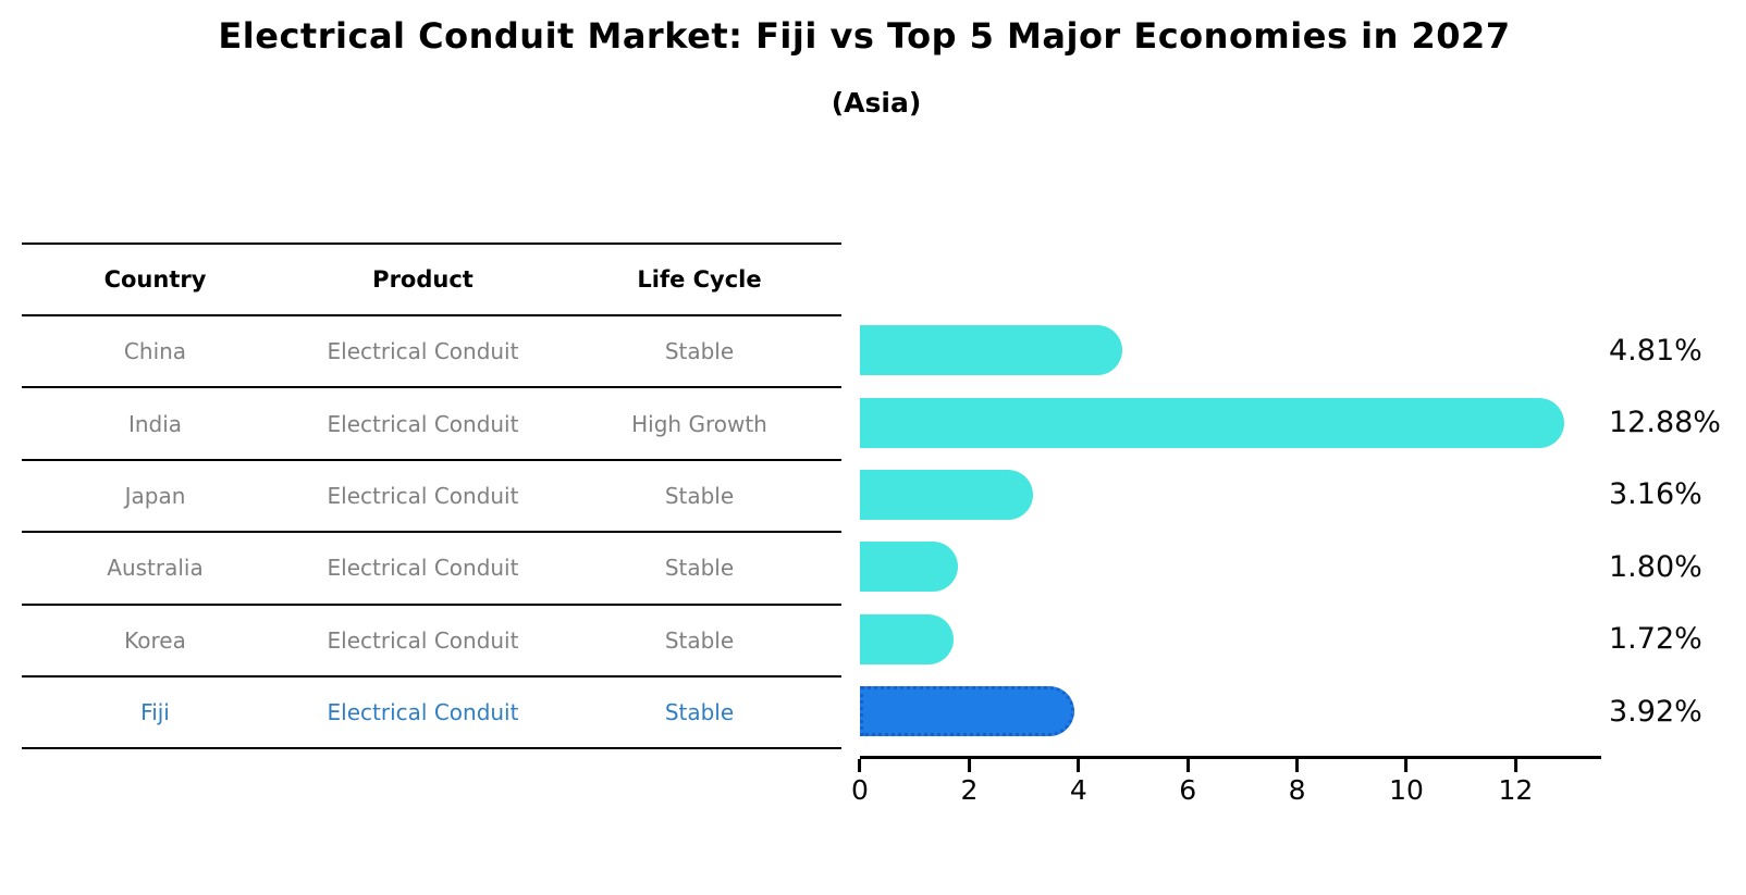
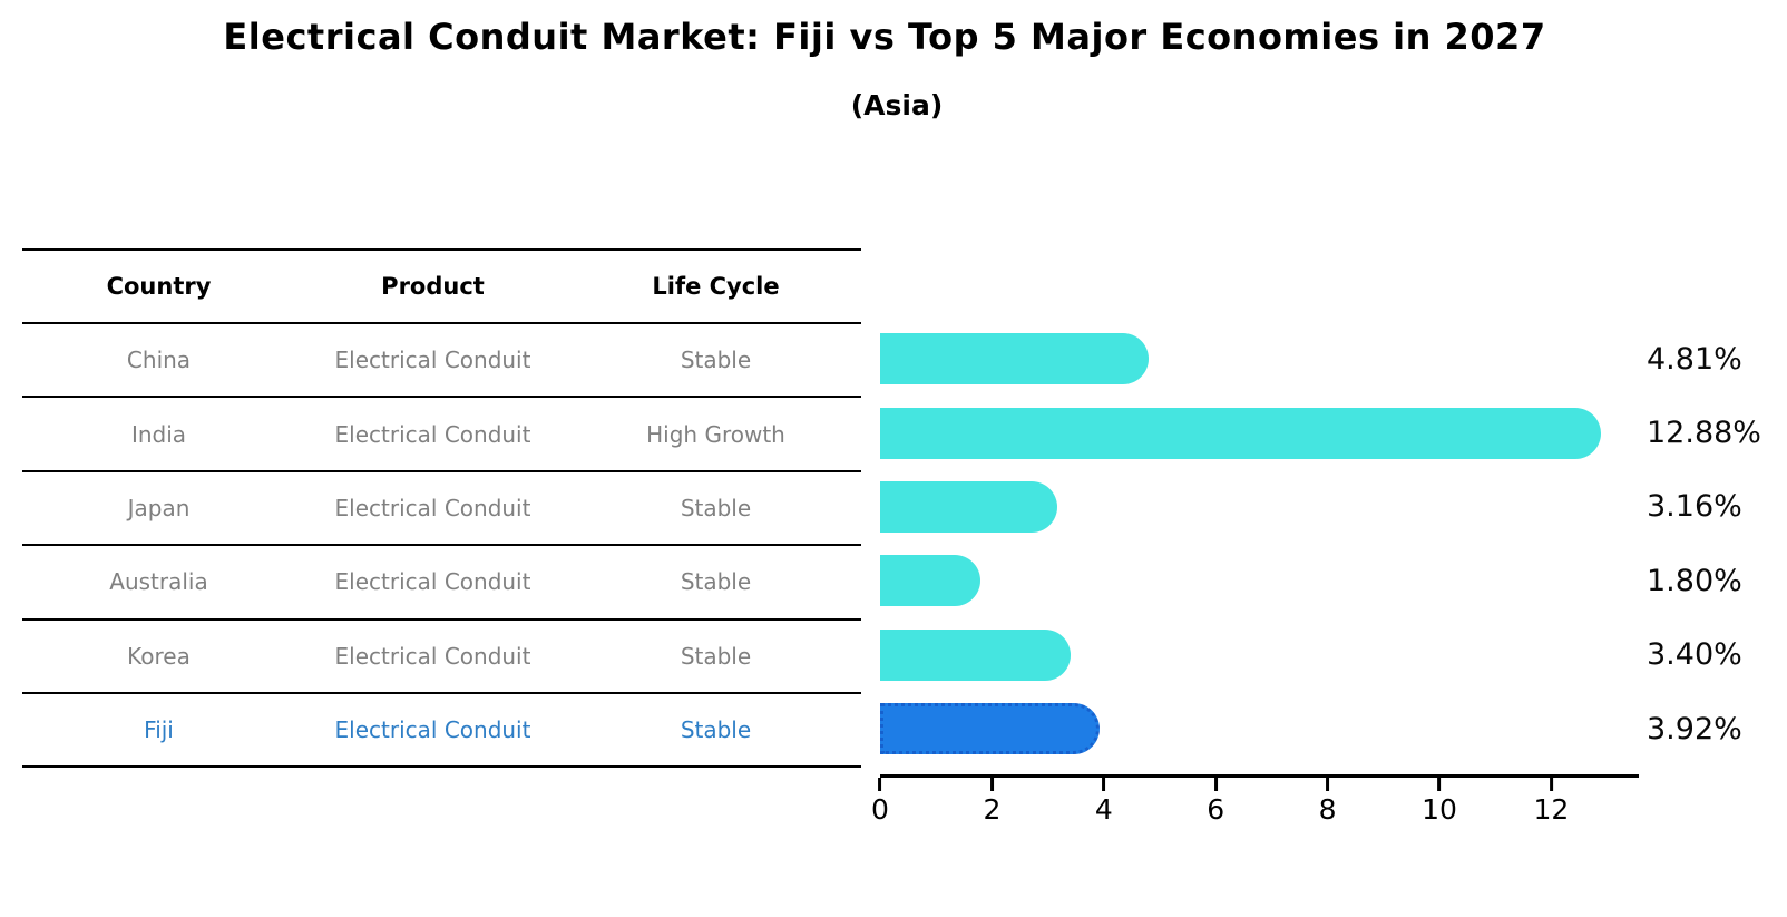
Korea: 1.72% -> 3.40%
